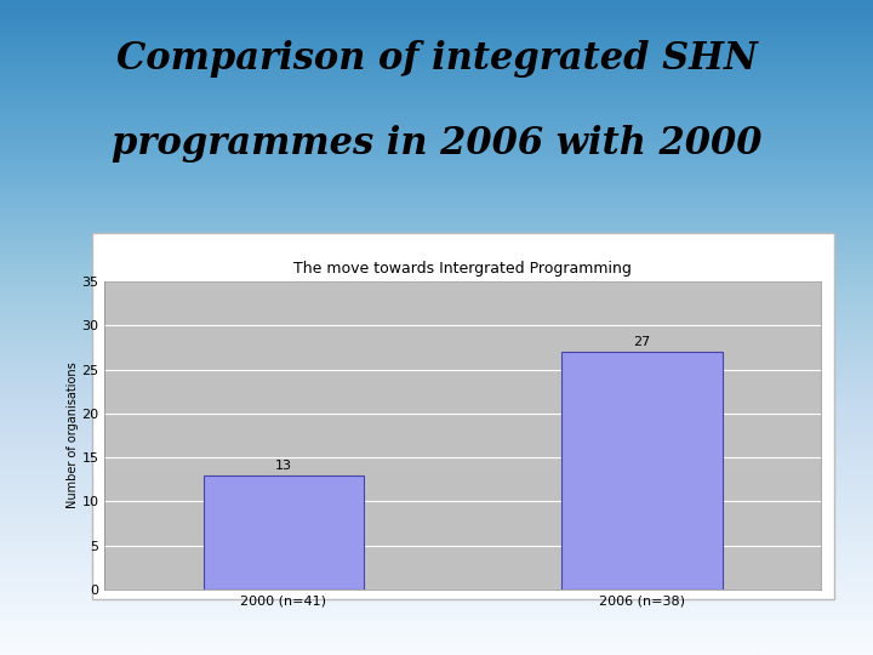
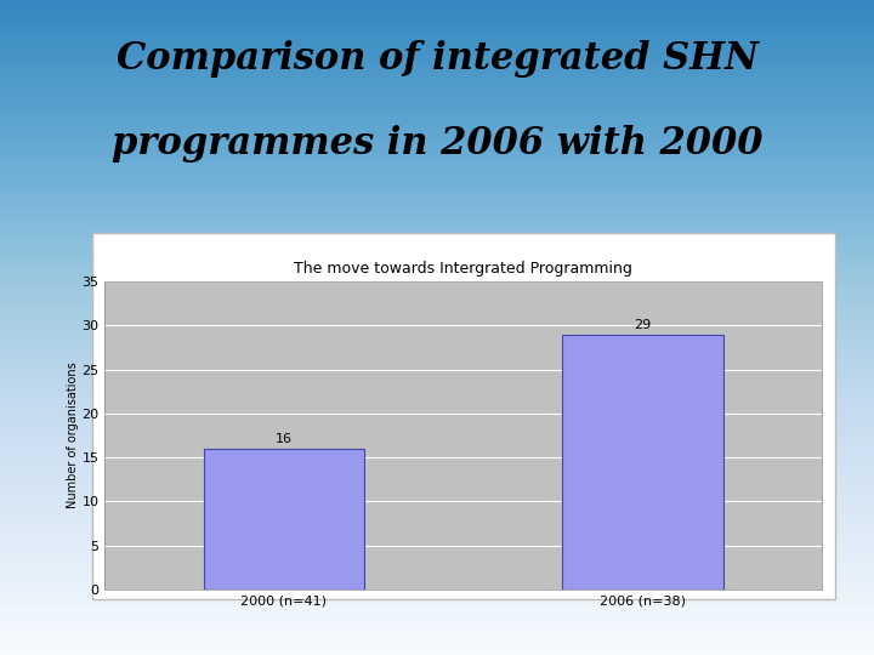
2000 (n=41): 13 -> 16
2006 (n=38): 27 -> 29
